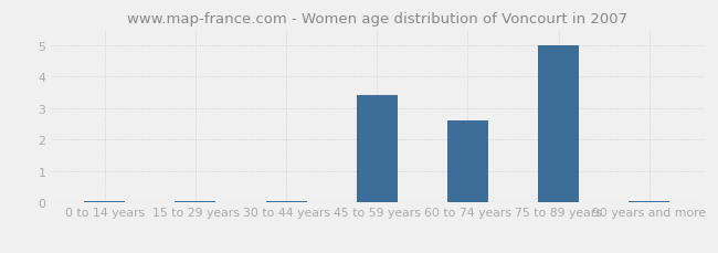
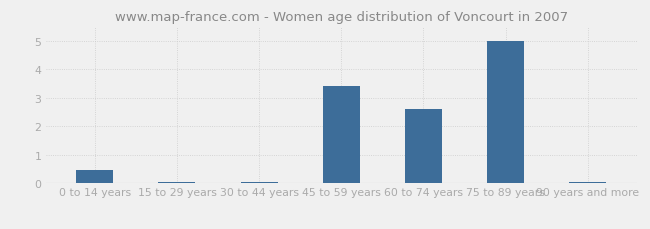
0 to 14 years: 0.02 -> 0.45
